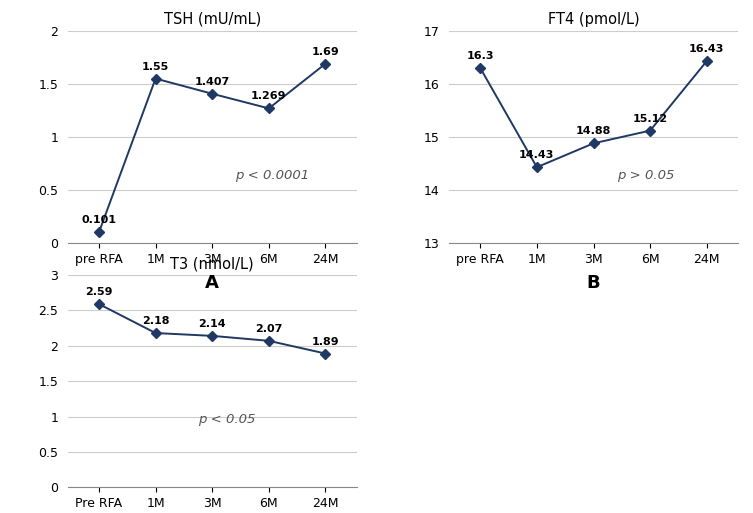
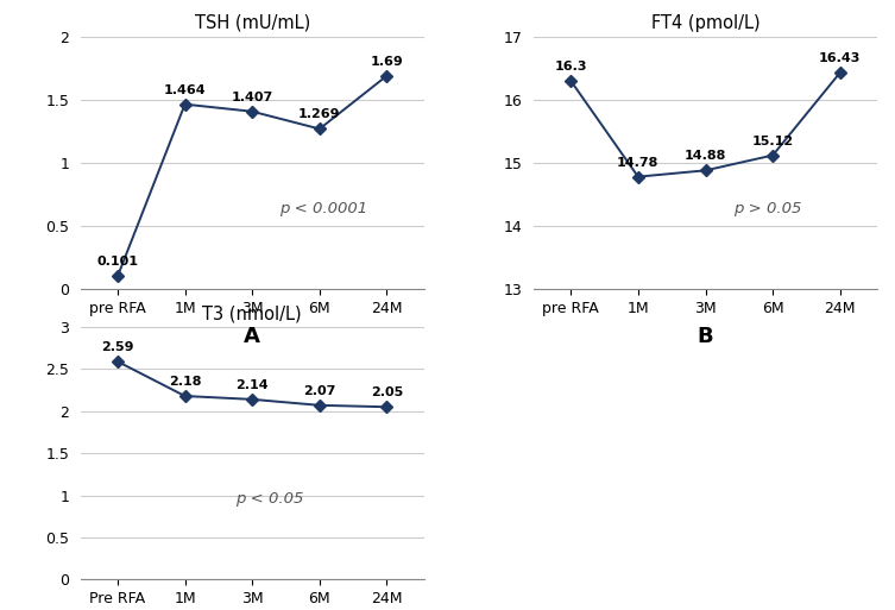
TSH (mU/mL)/1M: 1.55 -> 1.464
FT4 (pmol/L)/1M: 14.43 -> 14.78
T3 (nmol/L)/24M: 1.89 -> 2.05
